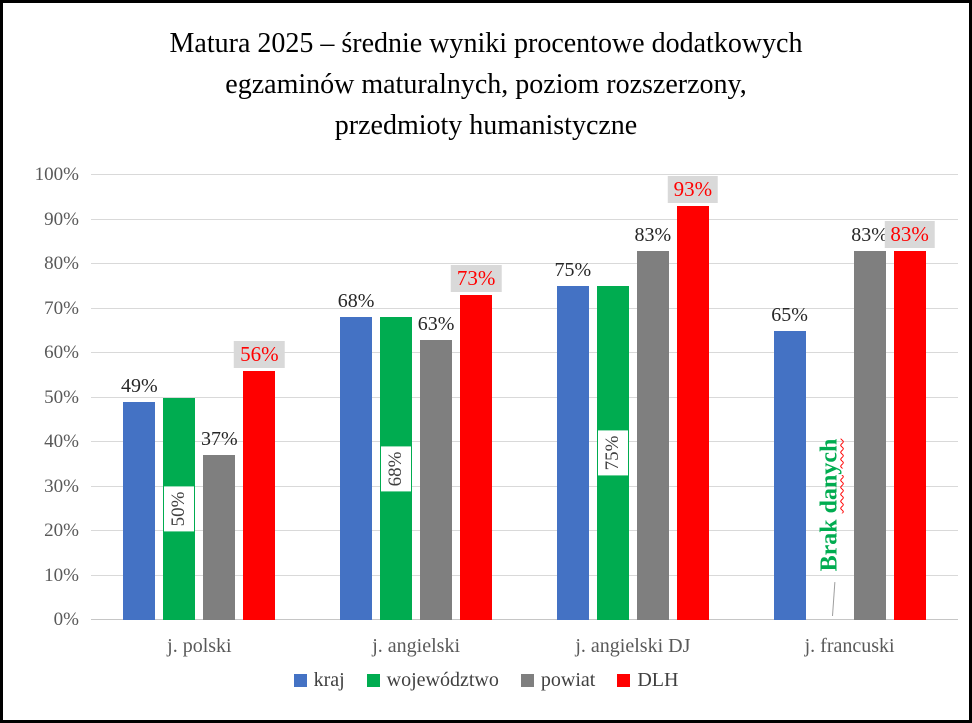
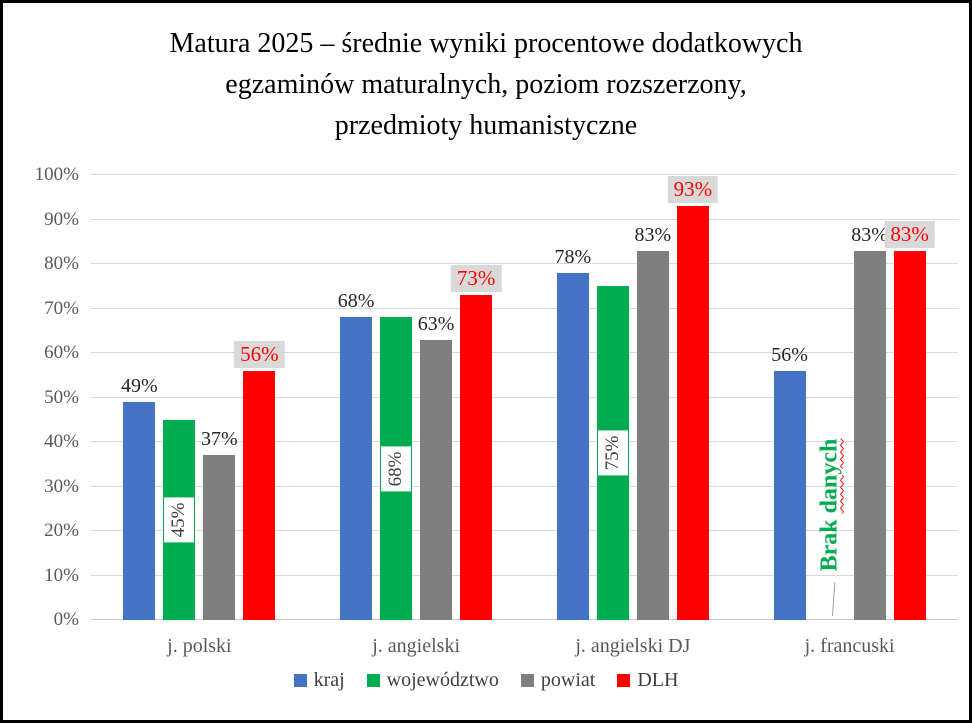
województwo/j. polski: 50% -> 45%
kraj/j. angielski DJ: 75% -> 78%
kraj/j. francuski: 65% -> 56%
